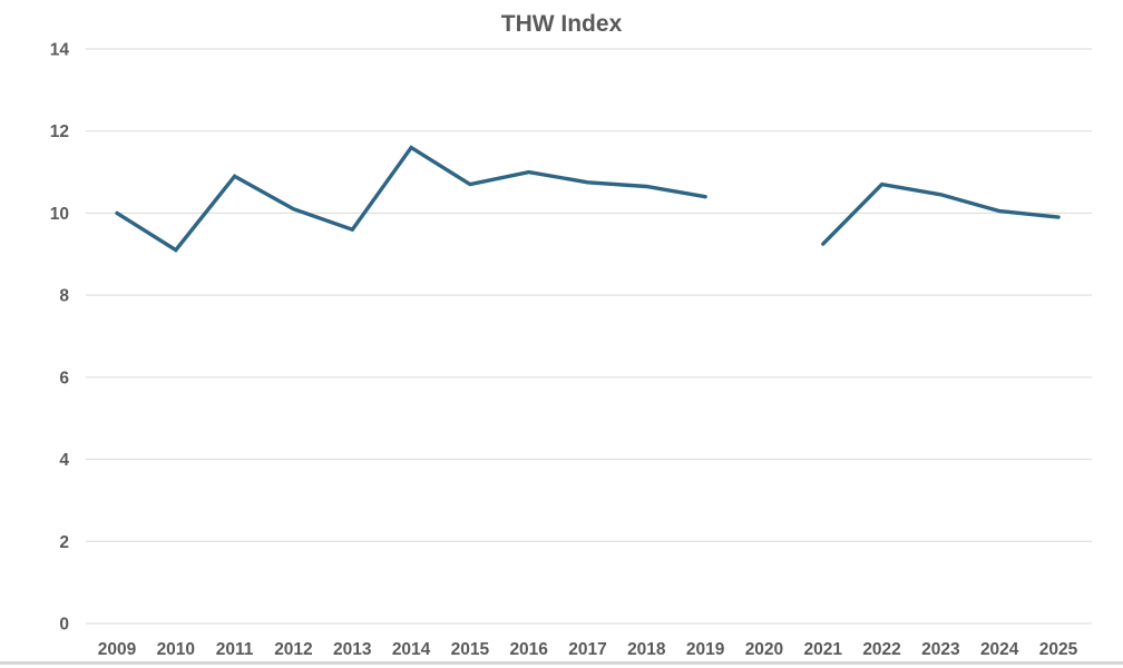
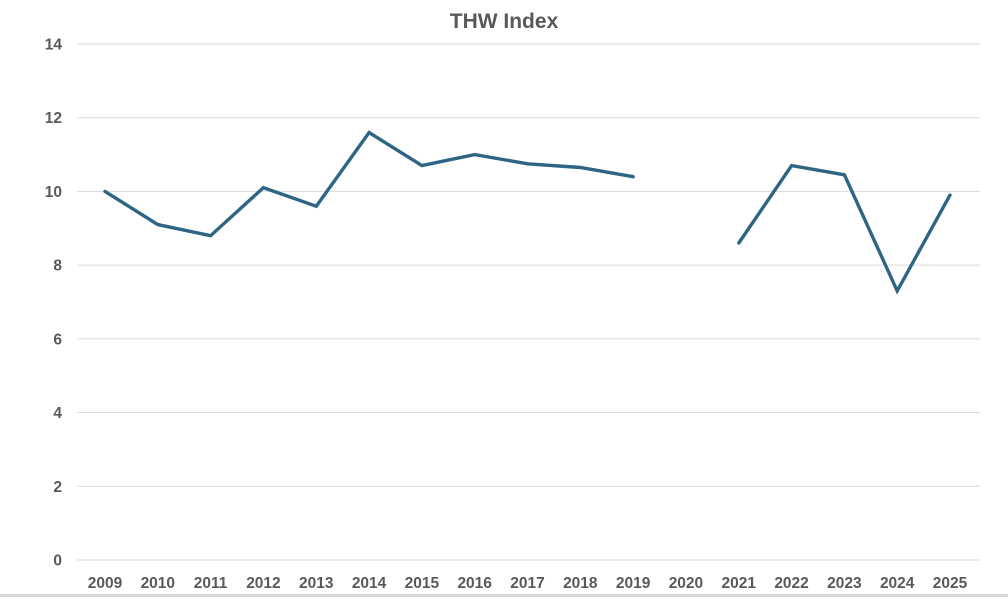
2011: 10.9 -> 8.8
2021: 9.2 -> 8.6
2024: 10.1 -> 7.3
